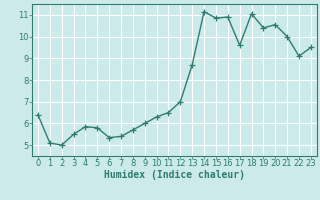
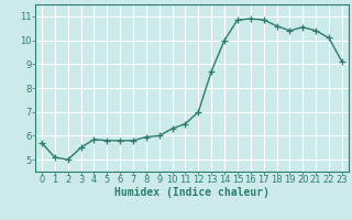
0: 6.40 -> 5.70
6: 5.35 -> 5.80
7: 5.40 -> 5.80
8: 5.70 -> 5.95
14: 11.15 -> 10.00
17: 9.60 -> 10.85
18: 11.05 -> 10.60
21: 10.00 -> 10.40
22: 9.10 -> 10.10
23: 9.50 -> 9.10
